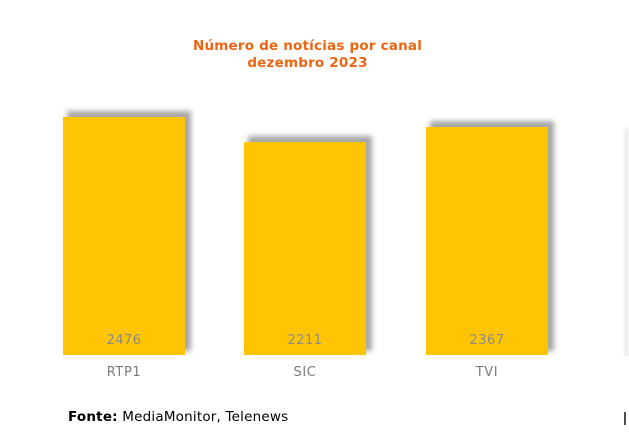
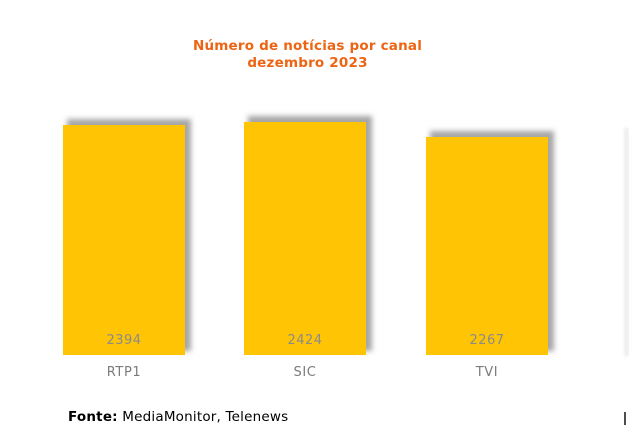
RTP1: 2476 -> 2394
SIC: 2211 -> 2424
TVI: 2367 -> 2267
